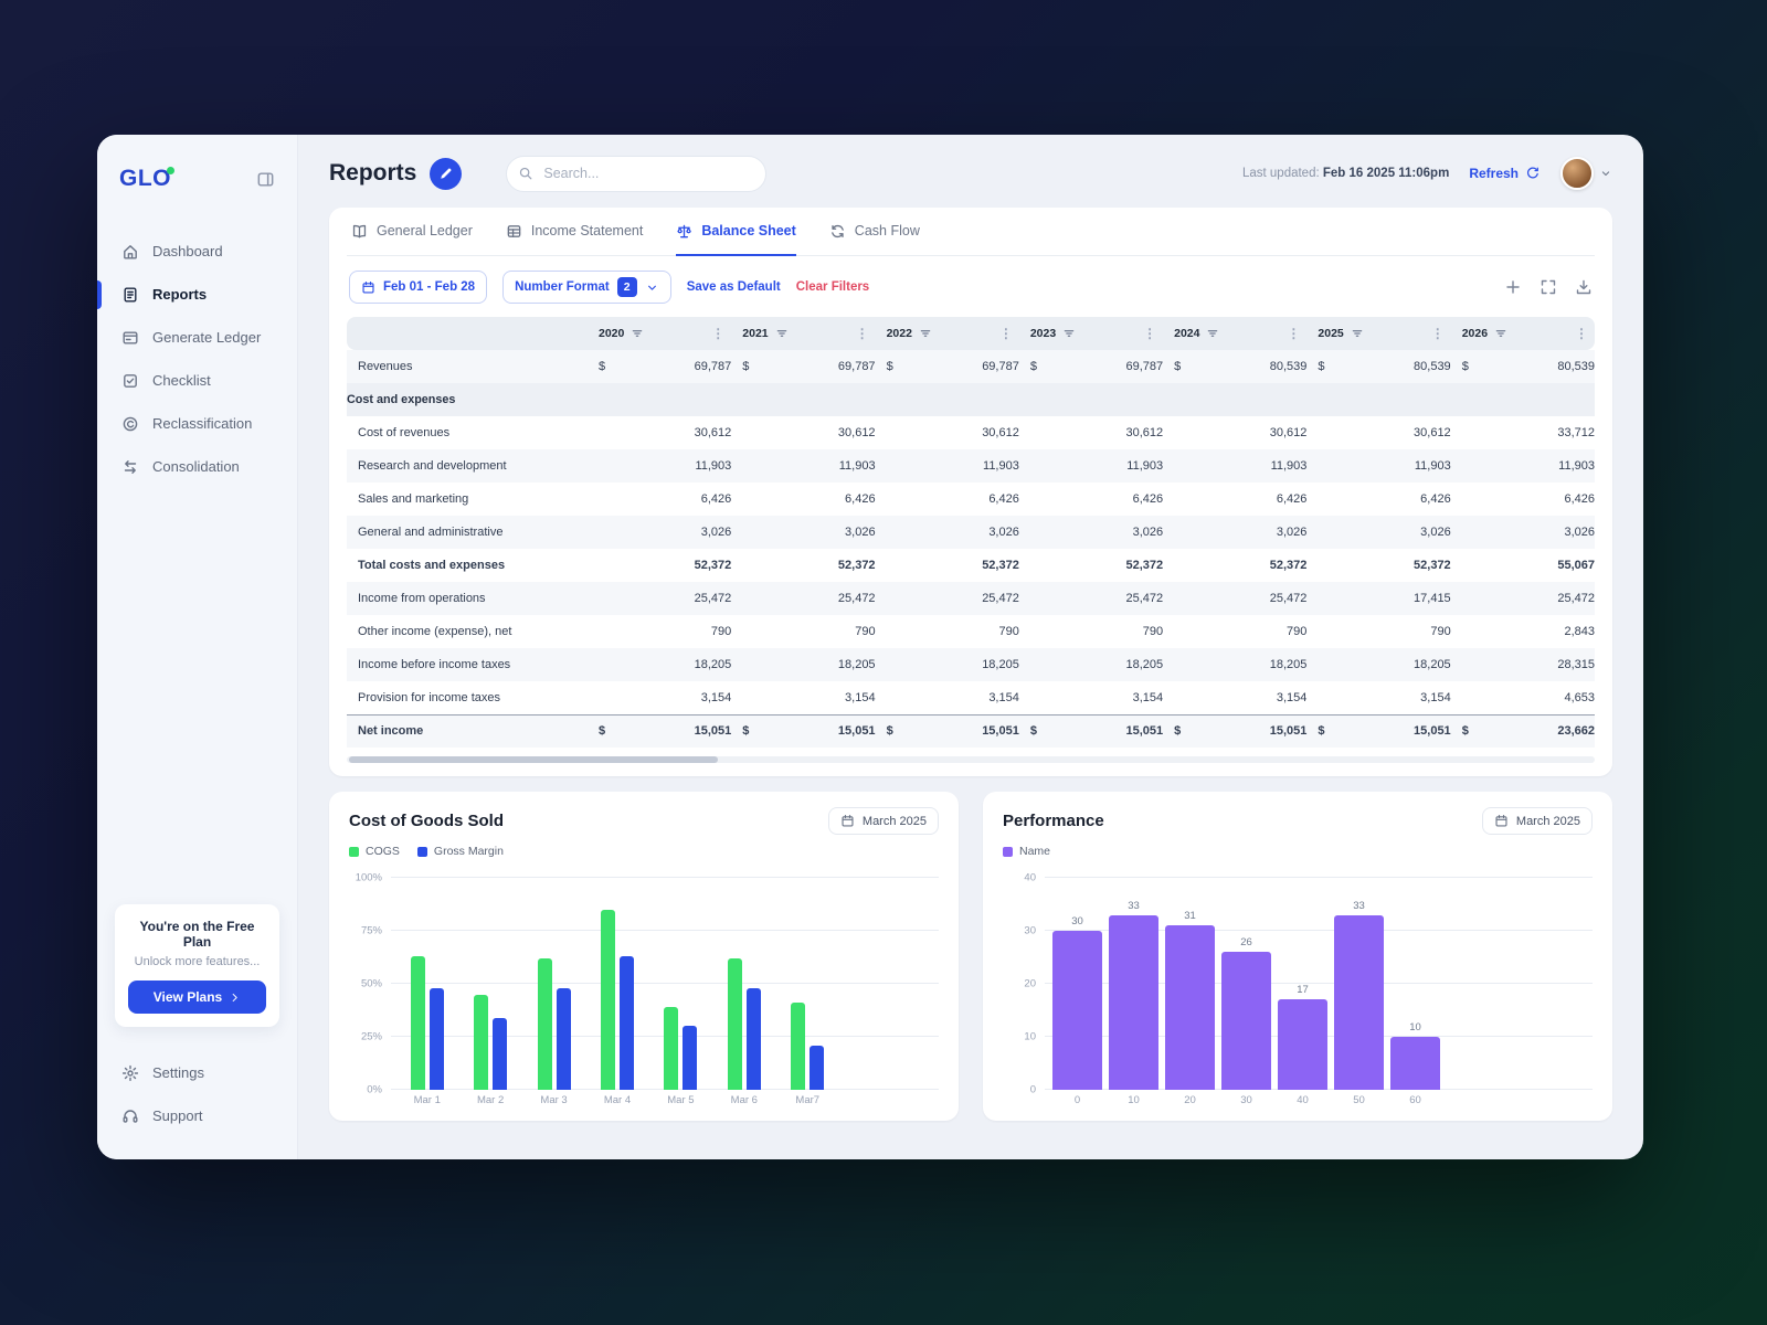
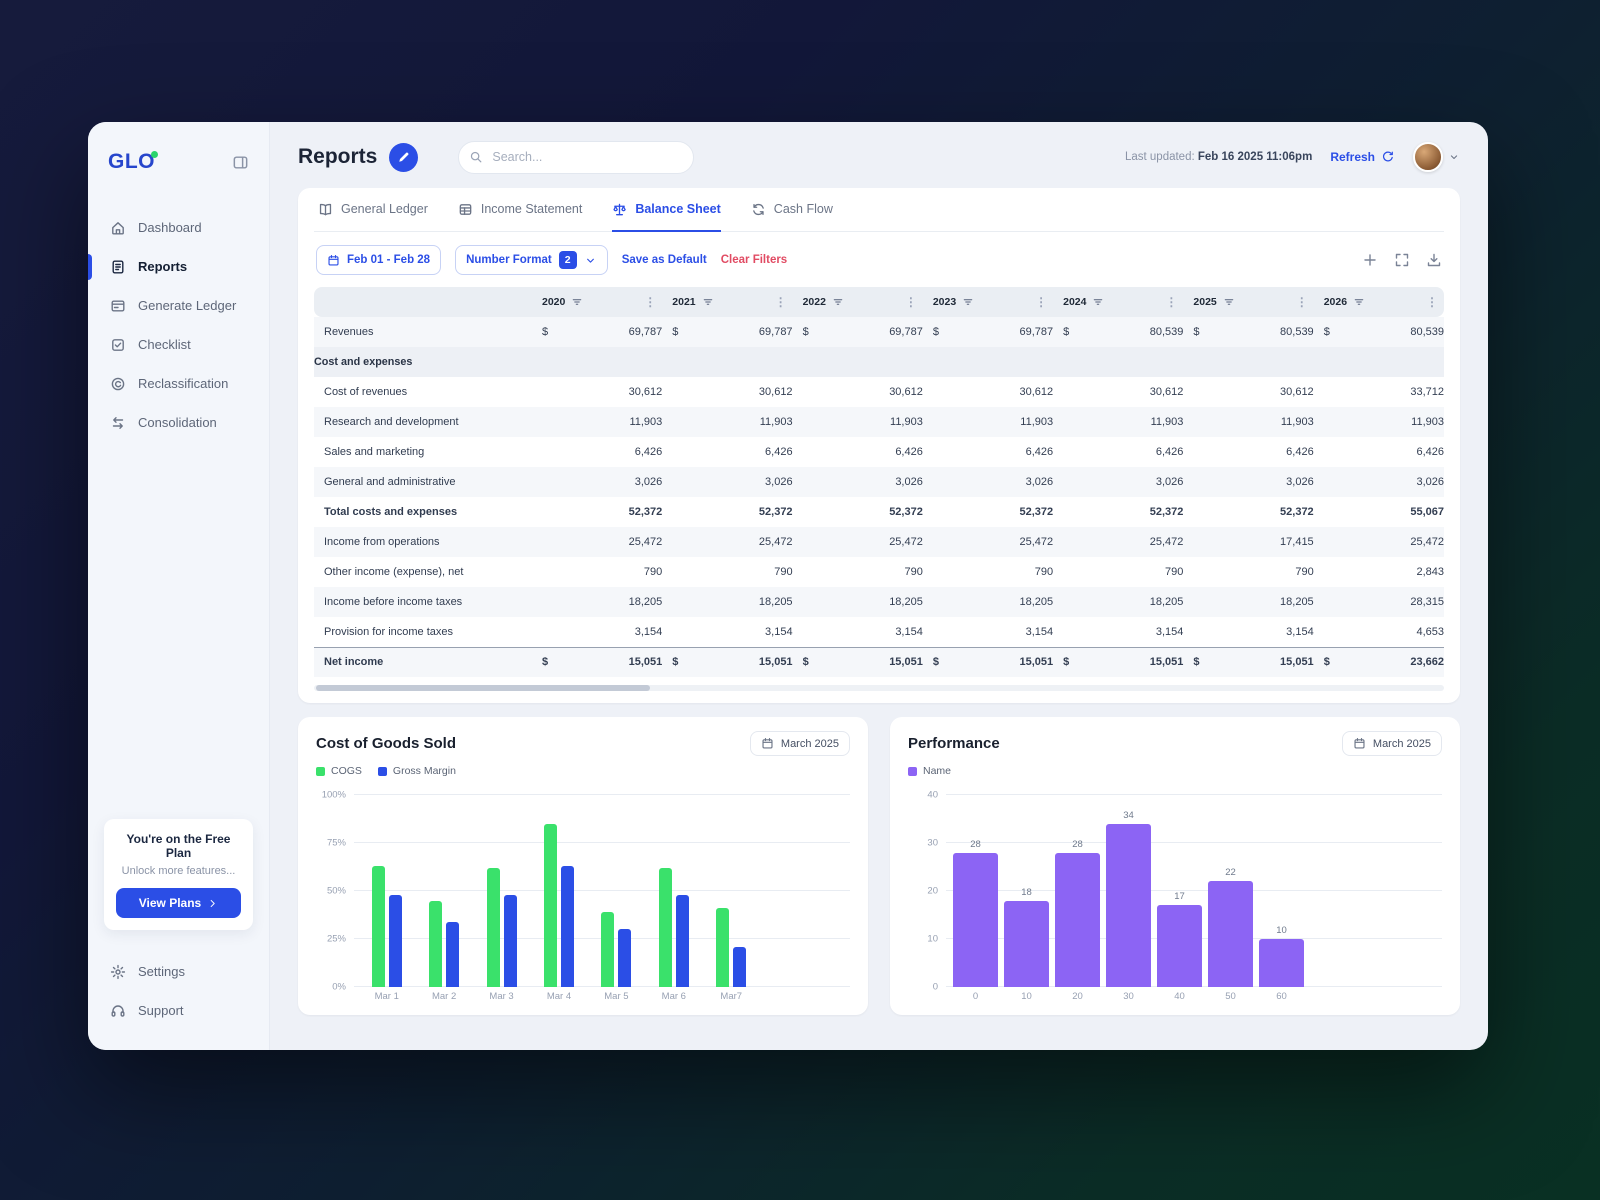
Performance/0: 30 -> 28
Performance/10: 33 -> 18
Performance/20: 31 -> 28
Performance/30: 26 -> 34
Performance/50: 33 -> 22
